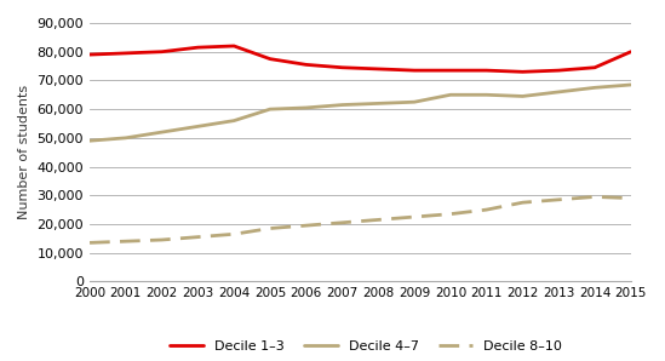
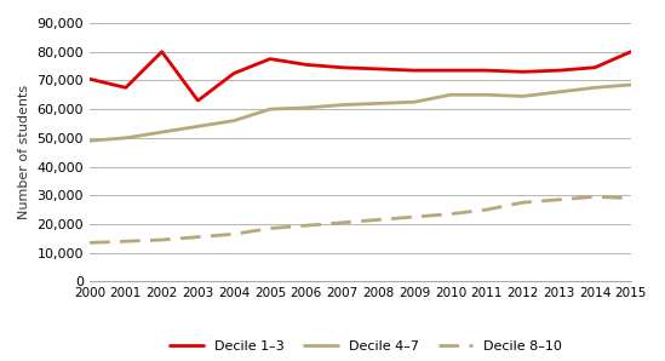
Decile 1–3/2000: 79,000 -> 70,500
Decile 1–3/2001: 79,500 -> 67,500
Decile 1–3/2003: 81,500 -> 63,000
Decile 1–3/2004: 82,000 -> 72,500
